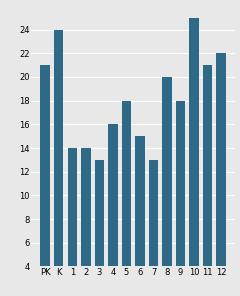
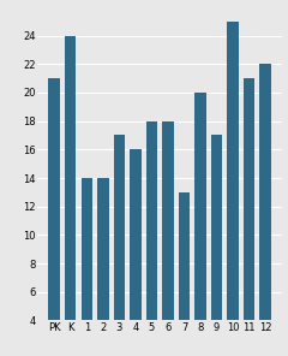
3: 13 -> 17
6: 15 -> 18
9: 18 -> 17
